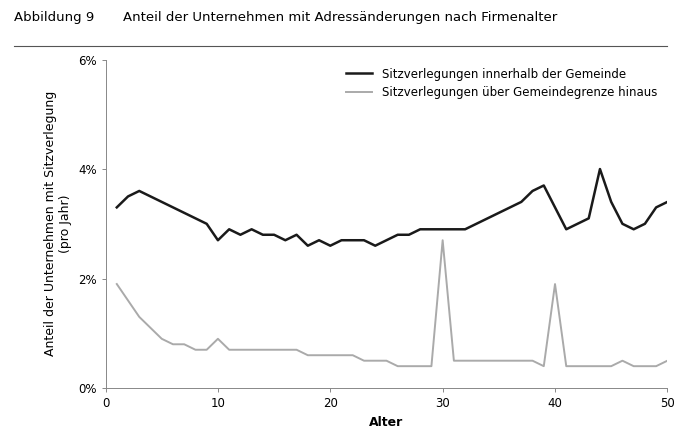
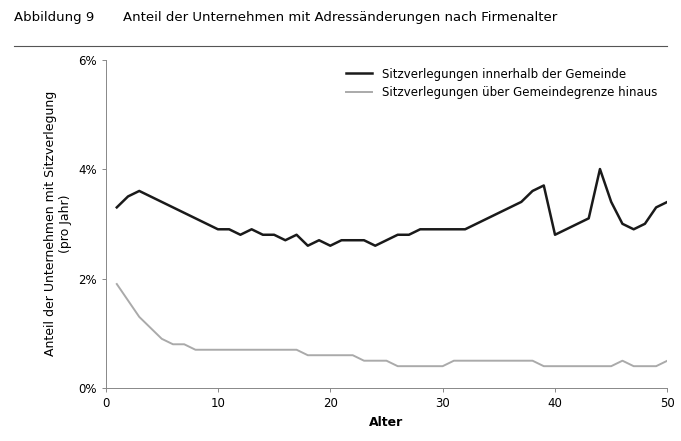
Sitzverlegungen innerhalb der Gemeinde/10: 2.7% -> 2.9%
Sitzverlegungen über Gemeindegrenze hinaus/10: 0.9% -> 0.7%
Sitzverlegungen über Gemeindegrenze hinaus/30: 2.7% -> 0.4%
Sitzverlegungen innerhalb der Gemeinde/40: 3.3% -> 2.8%
Sitzverlegungen über Gemeindegrenze hinaus/40: 1.9% -> 0.4%
